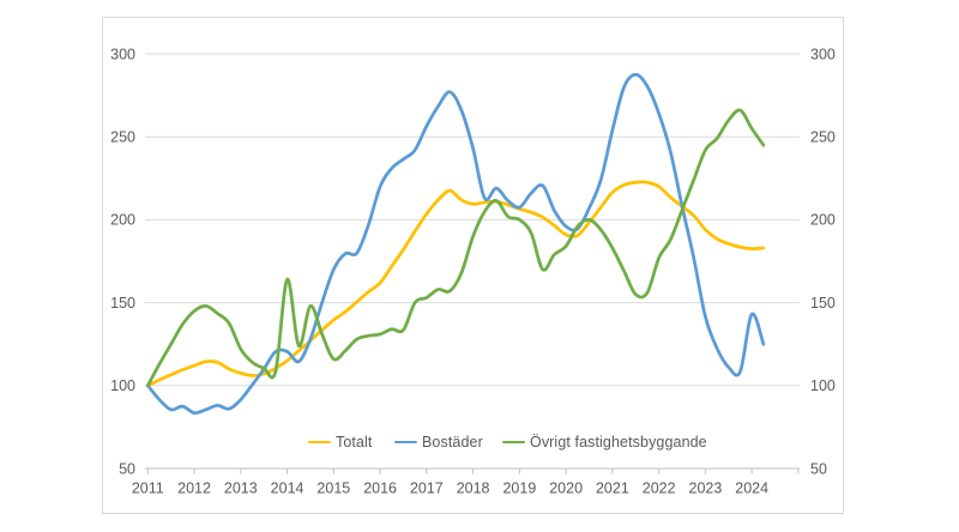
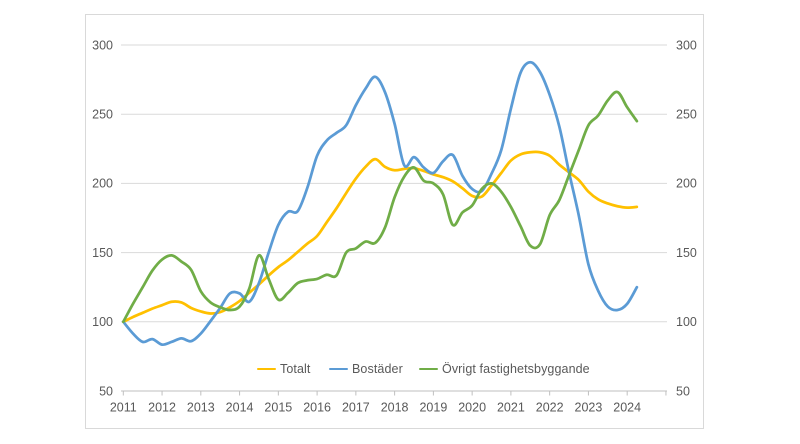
Övrigt fastighetsbyggande/2014: 164 -> 111
Bostäder/2024: 143 -> 113
